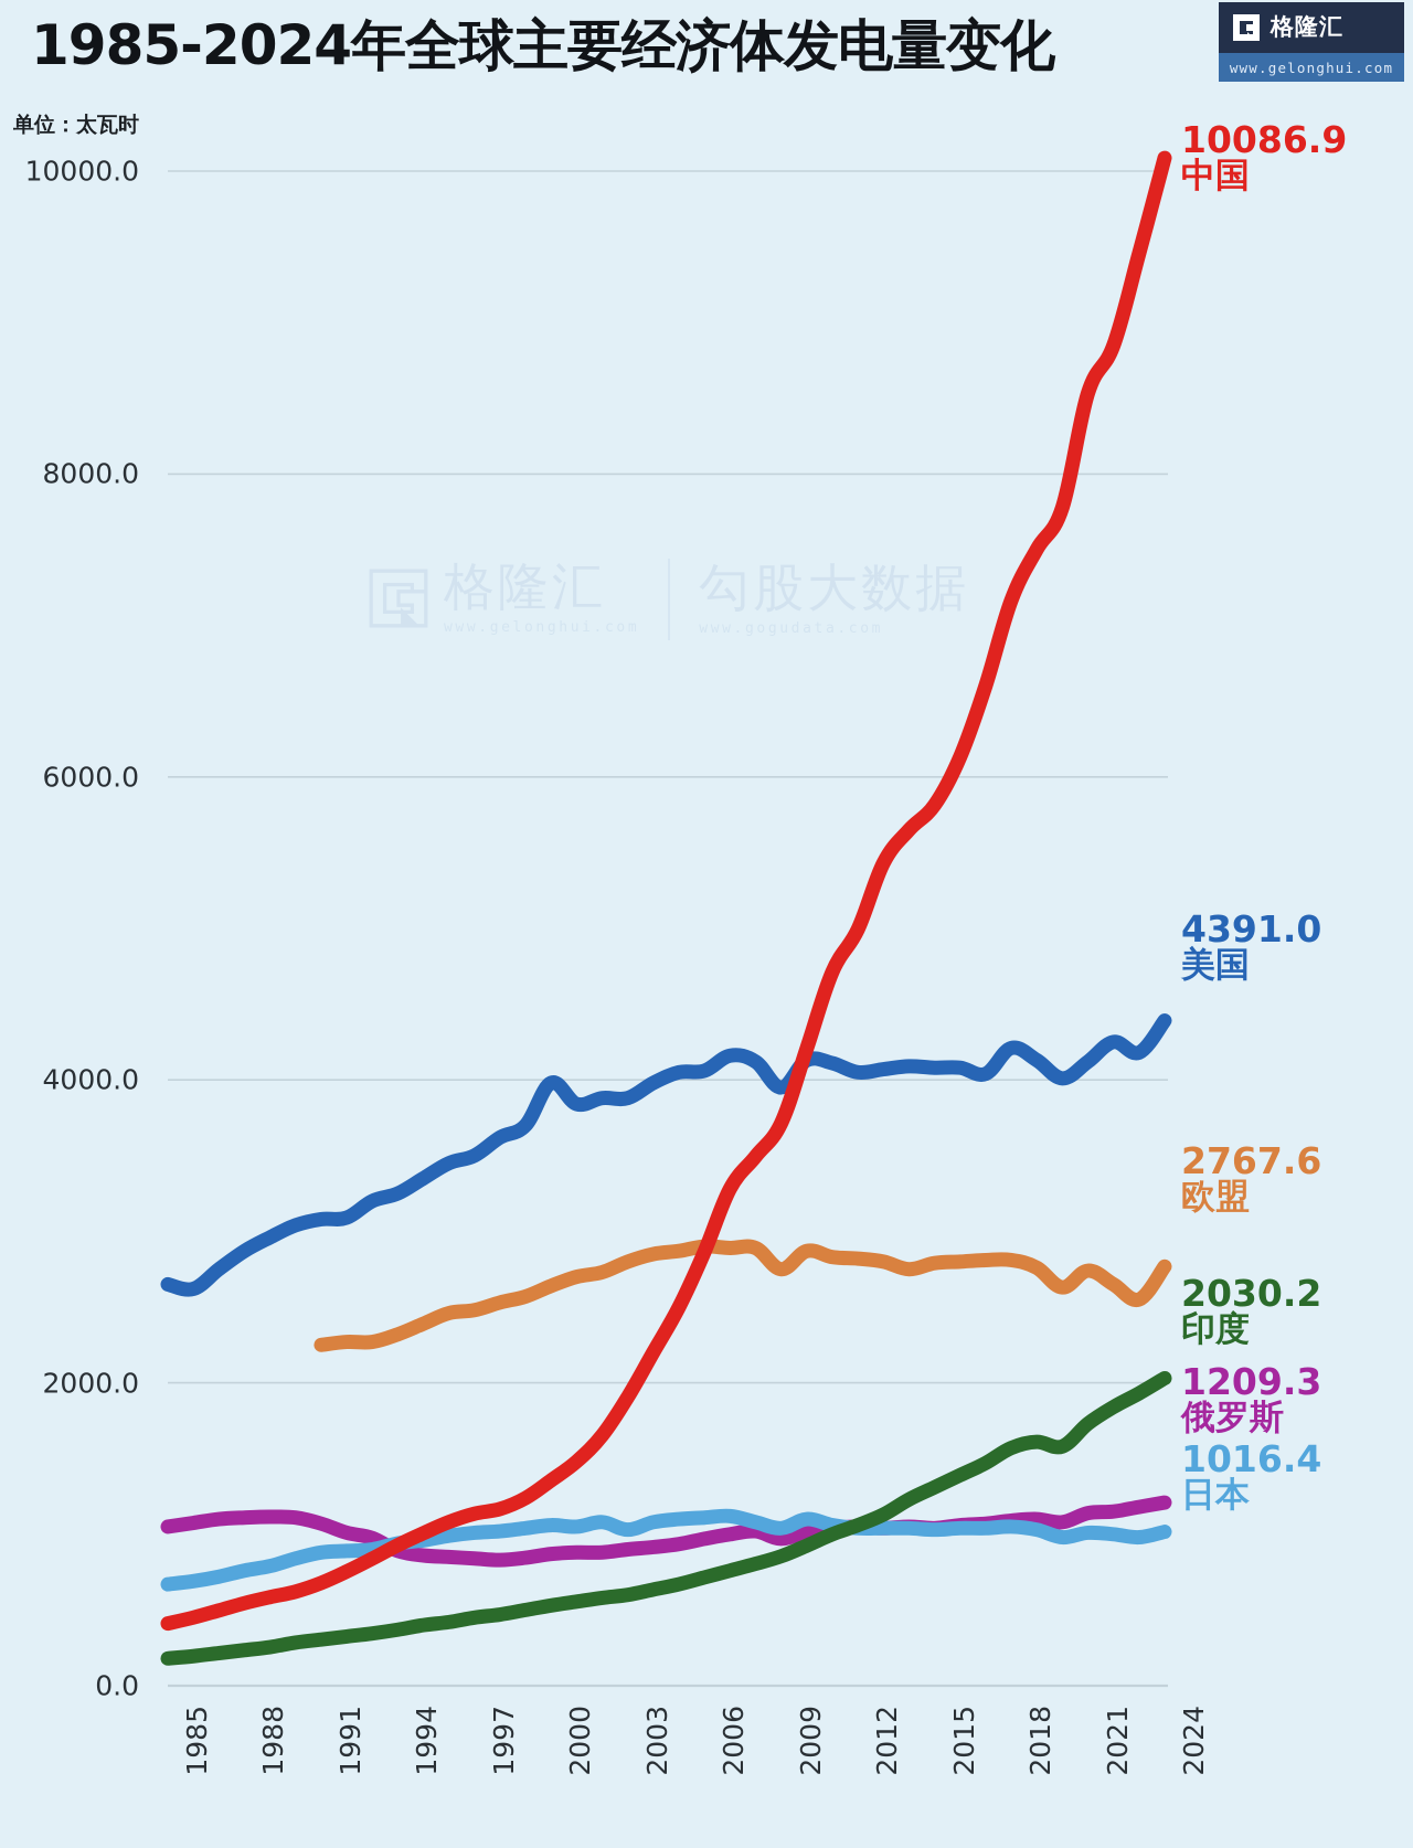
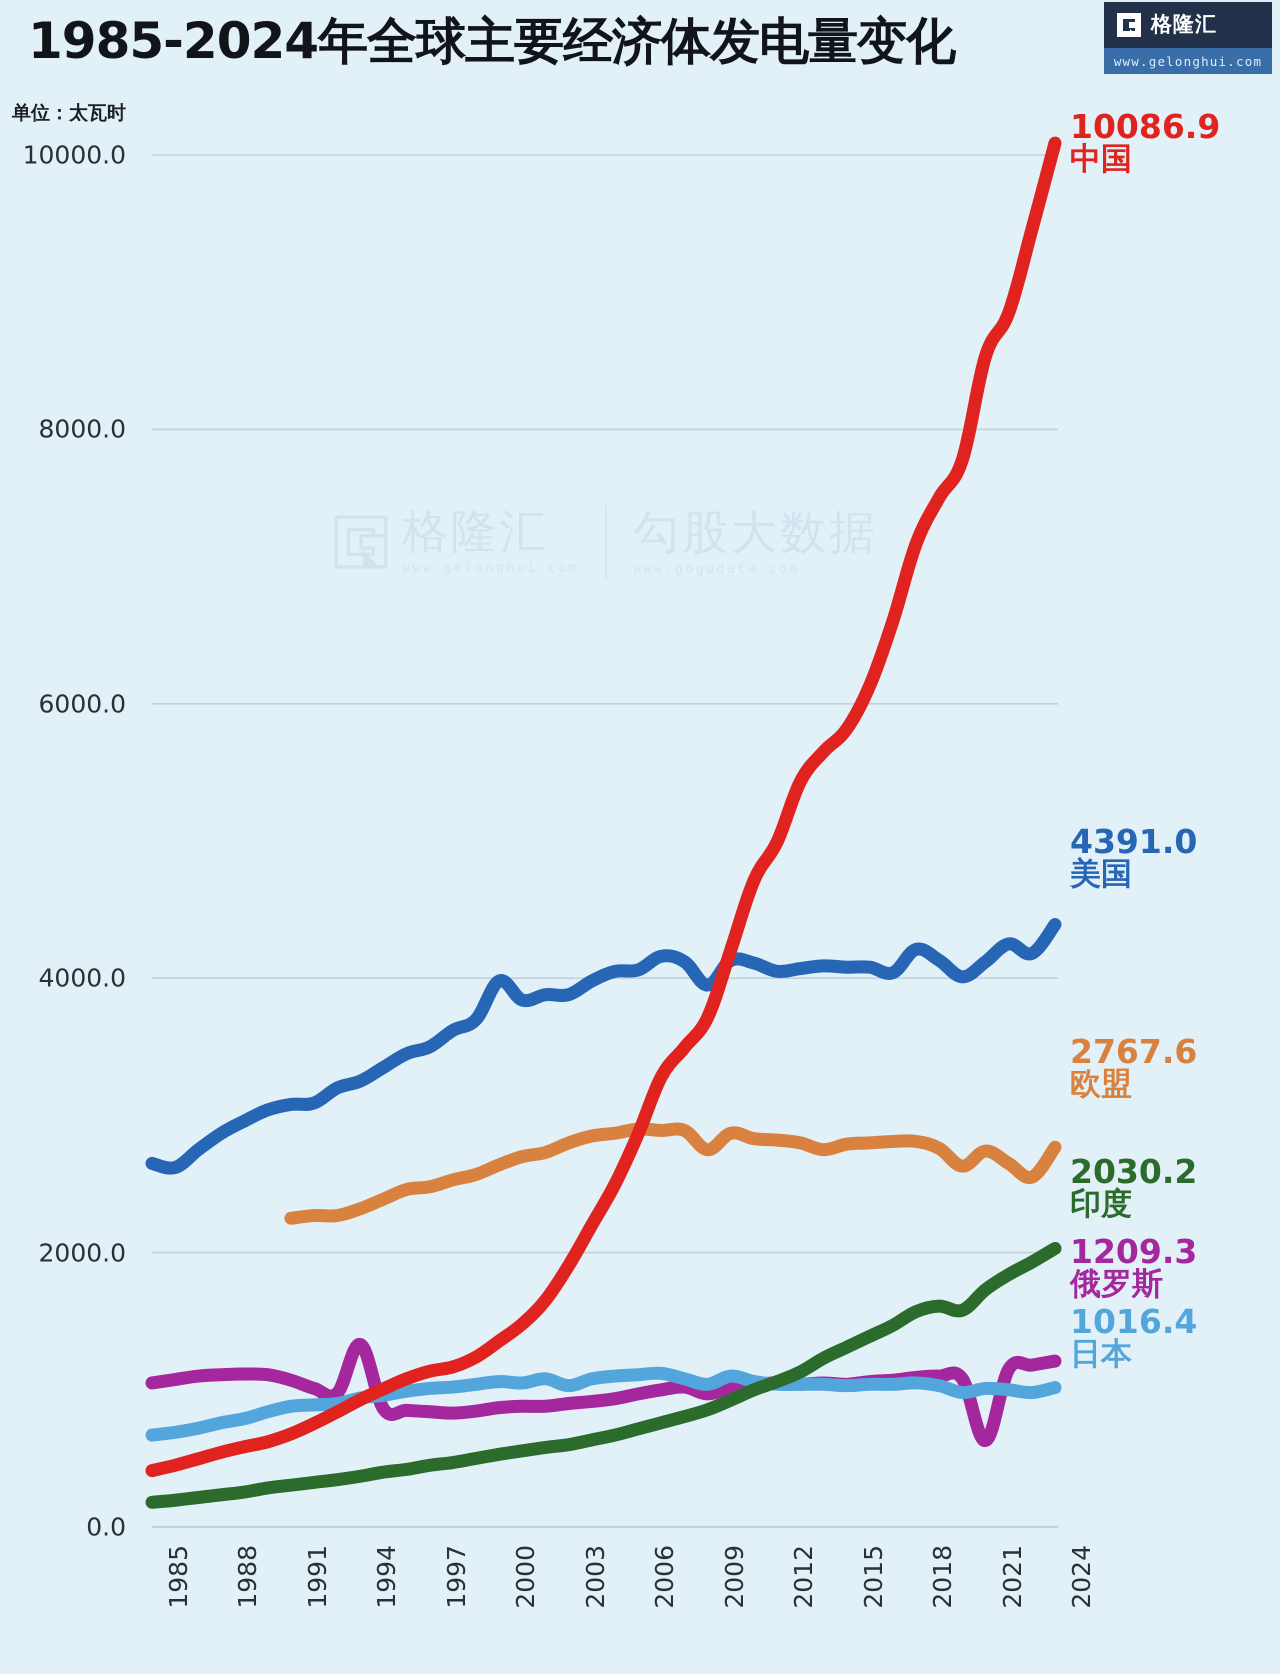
俄罗斯/1994: 890 -> 1330
俄罗斯/2021: 1140 -> 630
